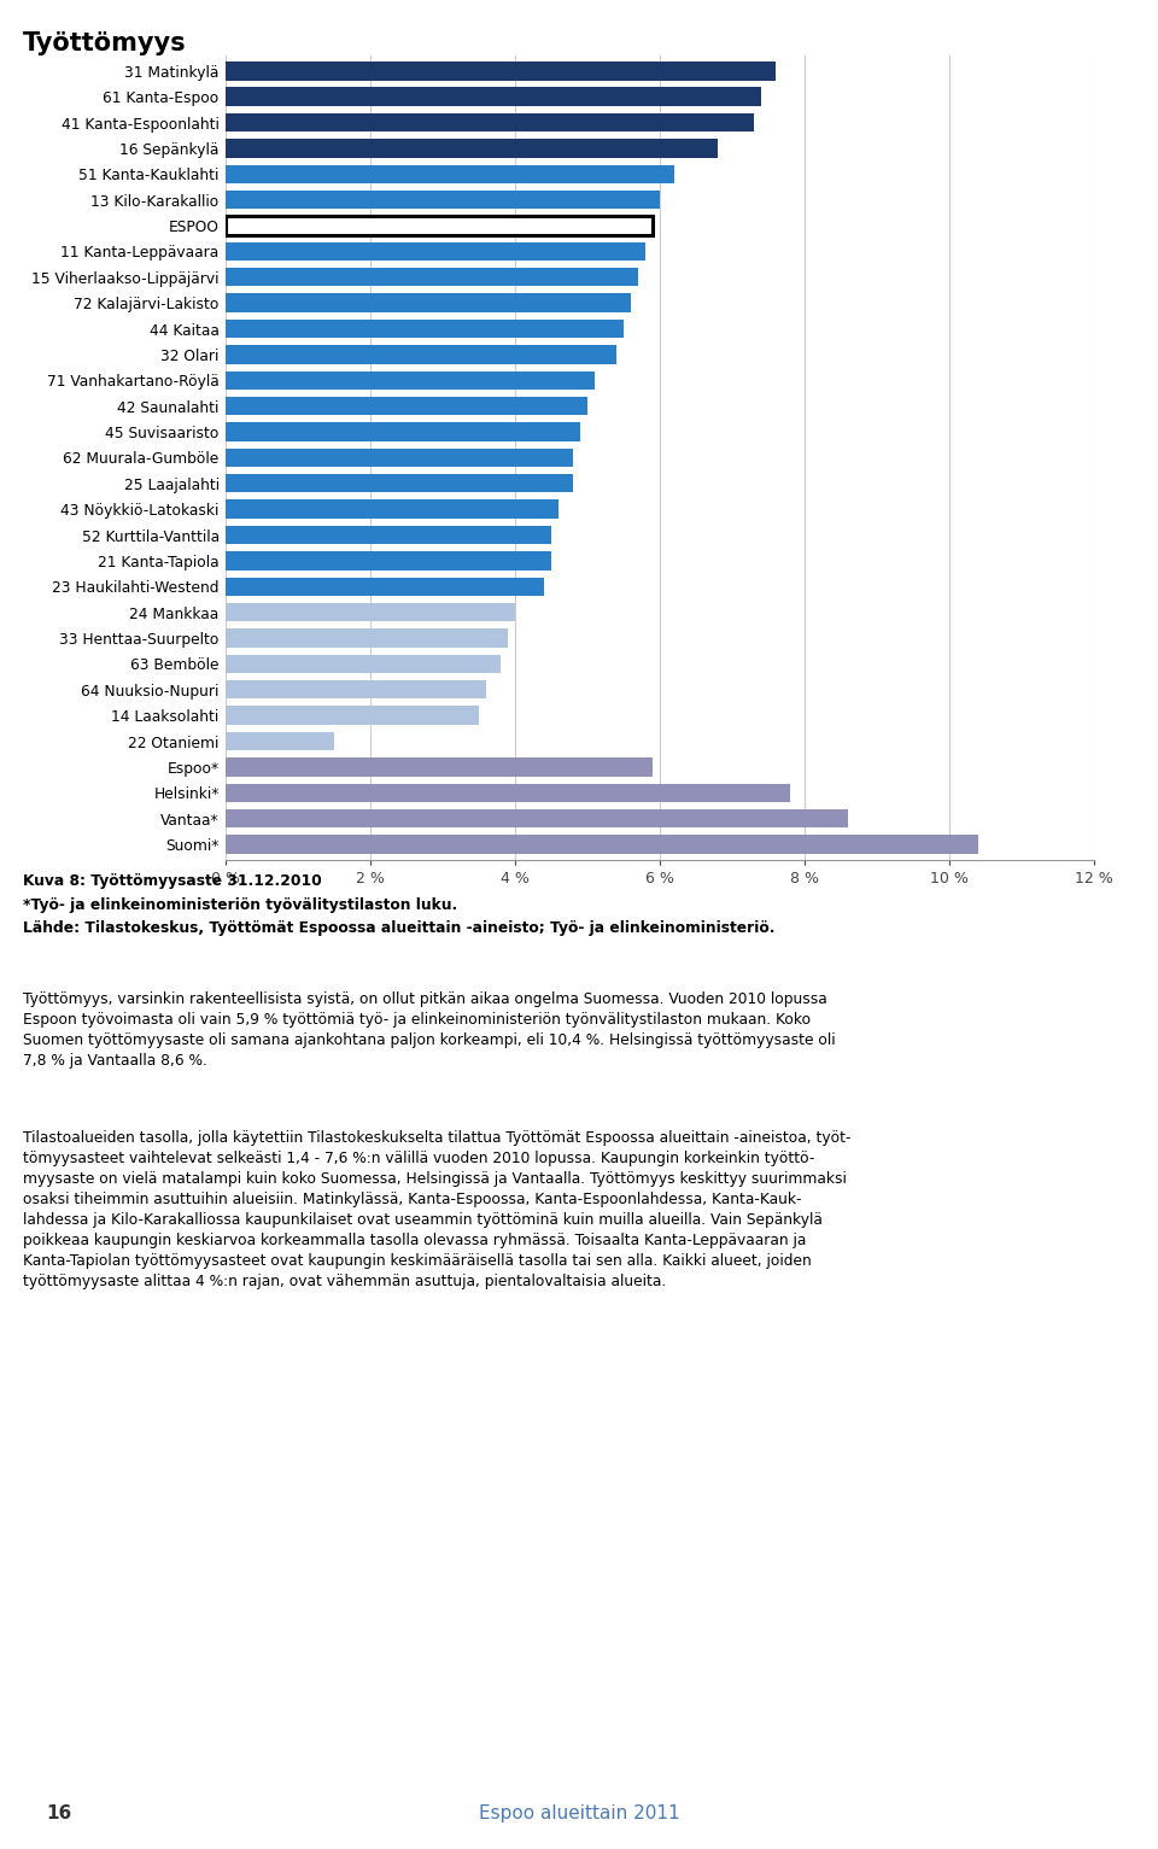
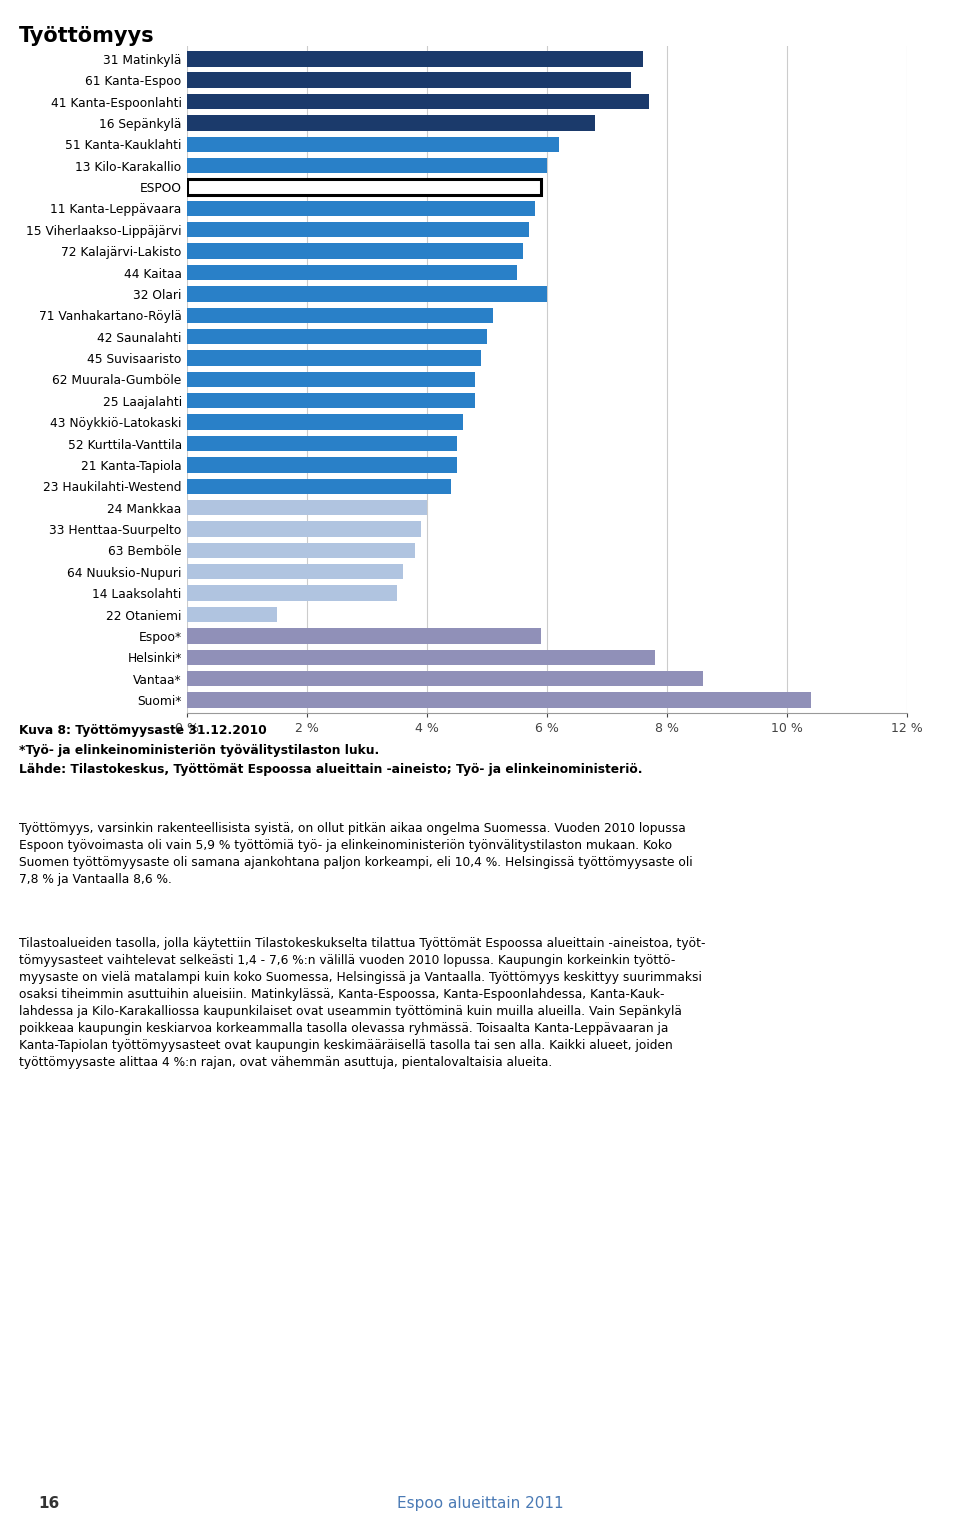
41 Kanta-Espoonlahti: 7.3 % -> 7.7 %
32 Olari: 5.4 % -> 6.0 %
